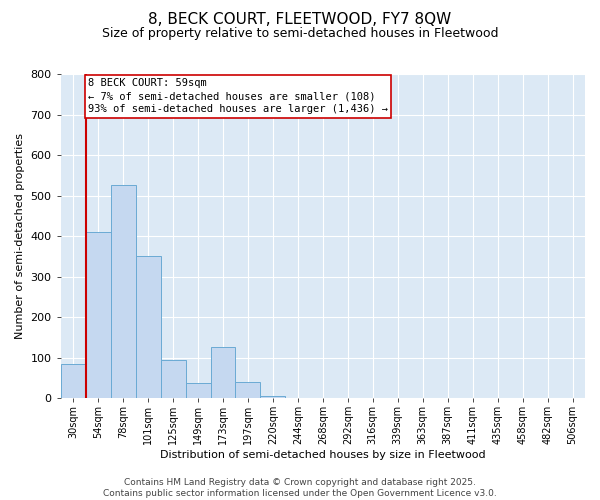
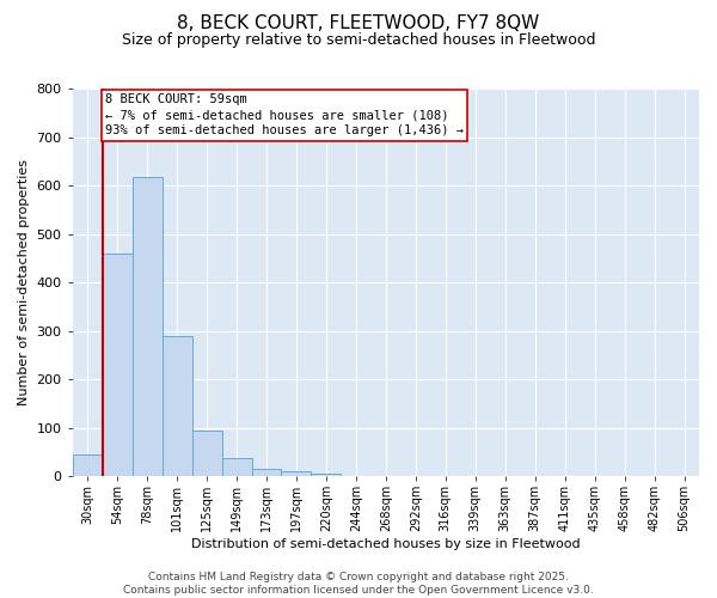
30sqm: 85 -> 45
54sqm: 410 -> 460
78sqm: 525 -> 618
101sqm: 350 -> 290
173sqm: 125 -> 14
197sqm: 40 -> 10
